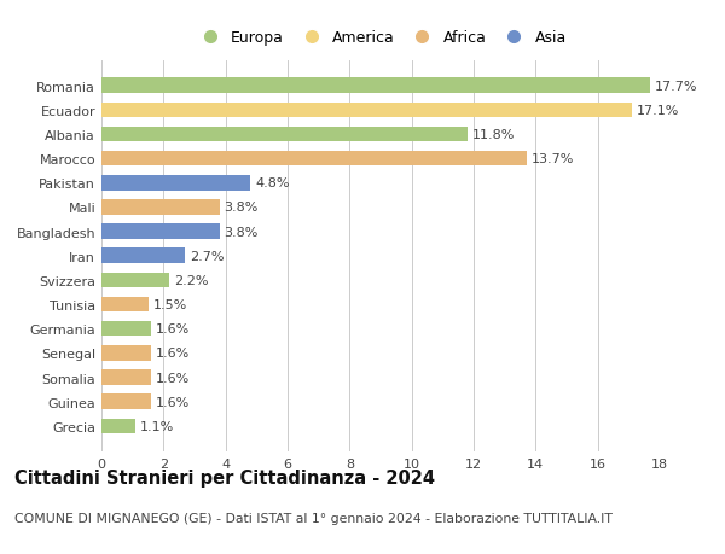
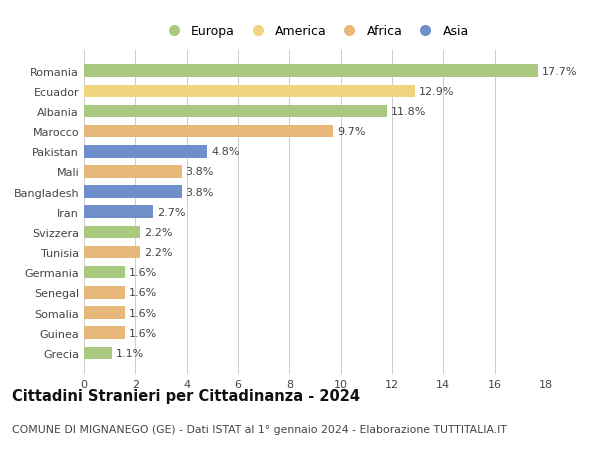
Ecuador: 17.1% -> 12.9%
Marocco: 13.7% -> 9.7%
Tunisia: 1.5% -> 2.2%
